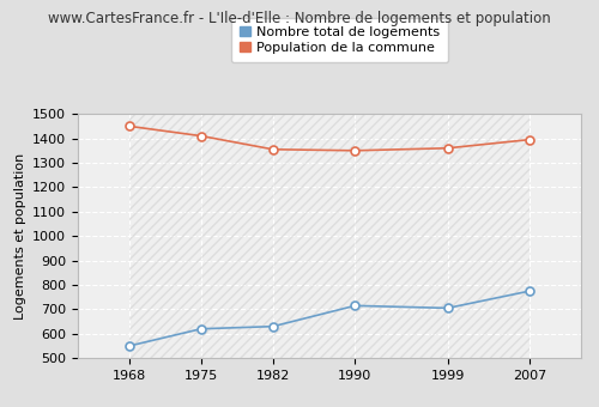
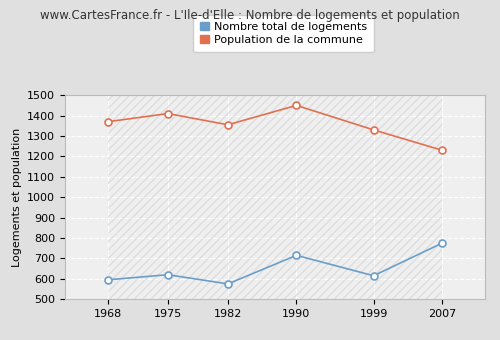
Nombre total de logements/1968: 550 -> 595
Population de la commune/1968: 1450 -> 1370
Nombre total de logements/1982: 630 -> 575
Population de la commune/1990: 1350 -> 1450
Nombre total de logements/1999: 705 -> 615
Population de la commune/1999: 1360 -> 1330
Population de la commune/2007: 1395 -> 1230
